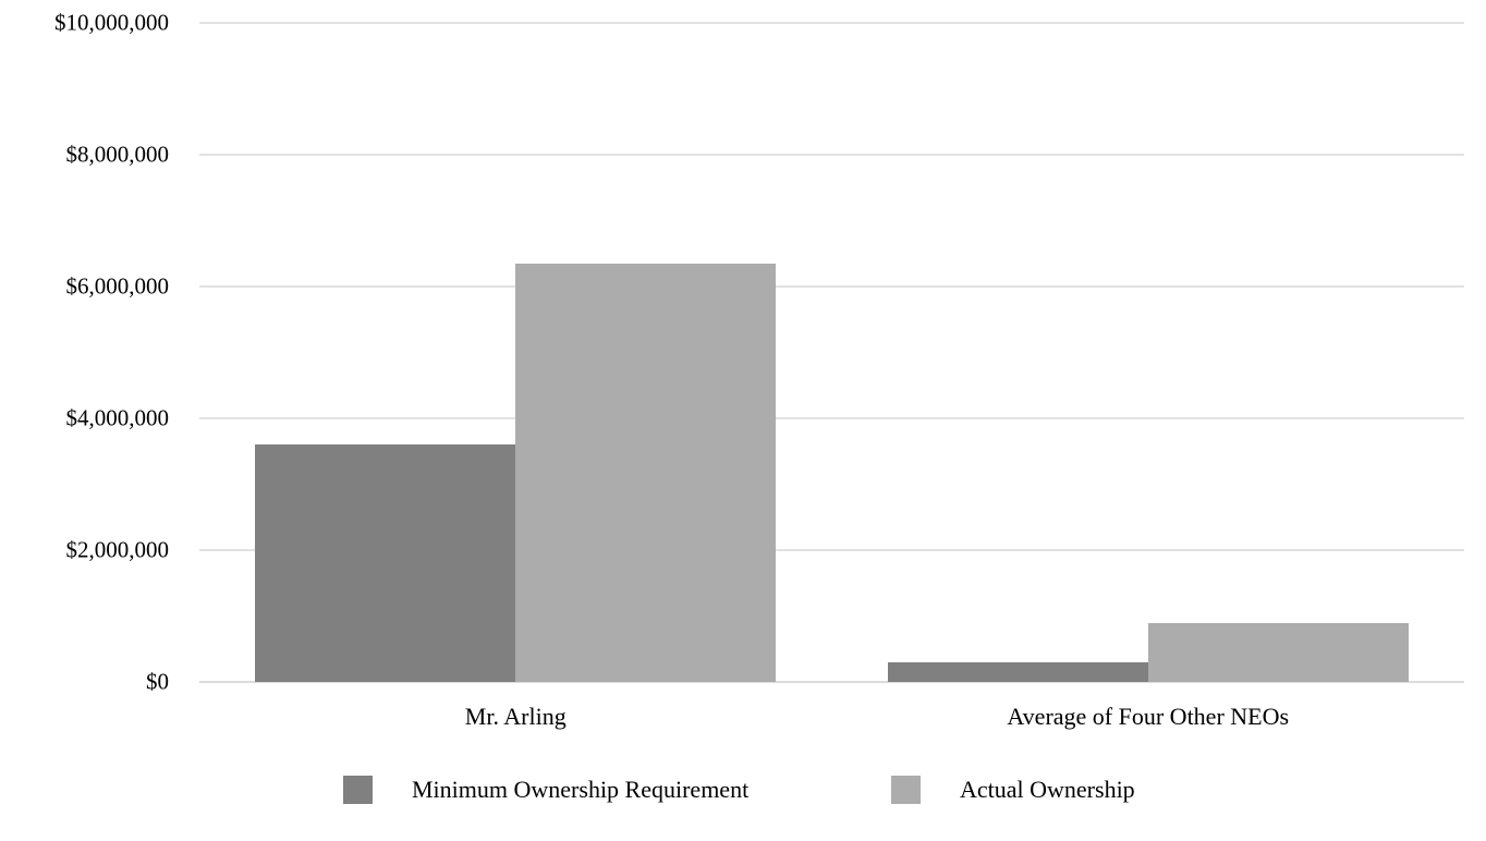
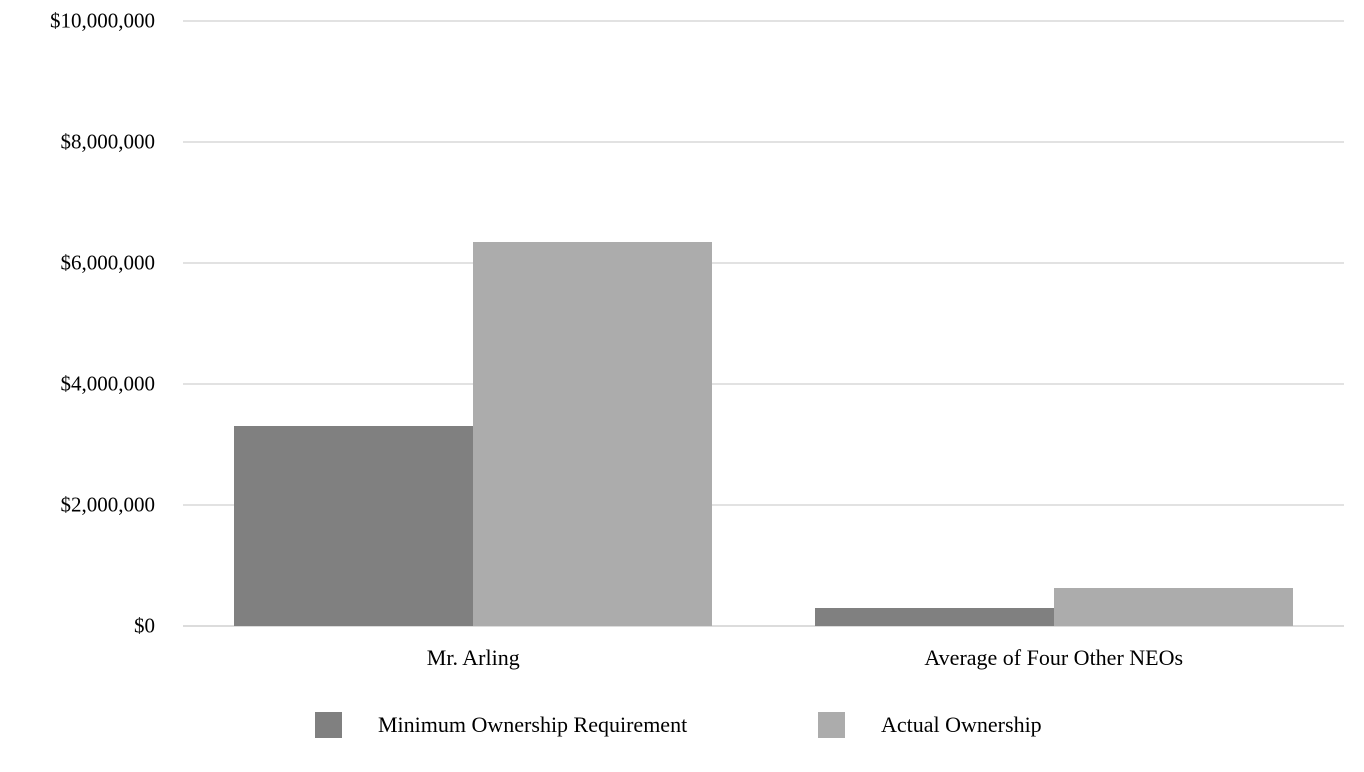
Minimum Ownership Requirement/Mr. Arling: $3600000 -> $3300000
Actual Ownership/Average of Four Other NEOs: $900000 -> $600000
